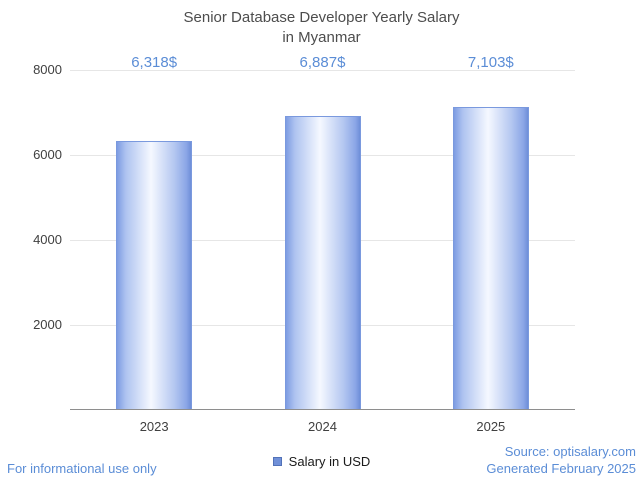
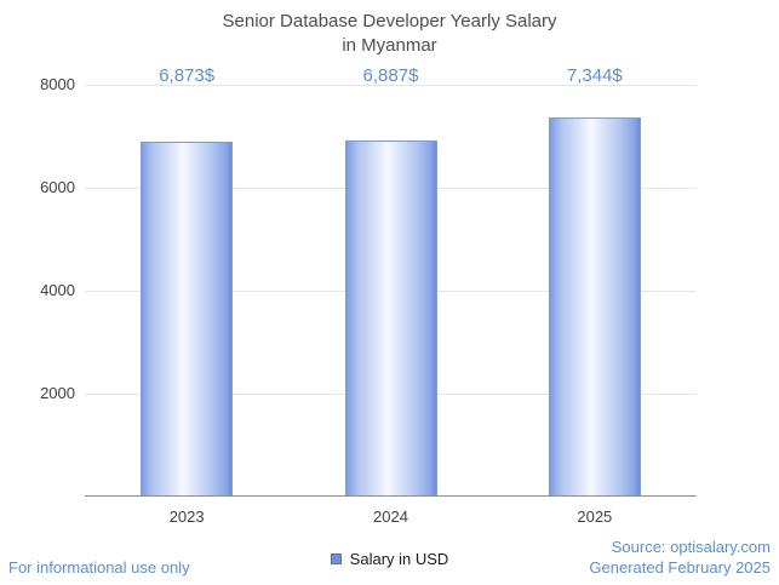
2023: 6,318 -> 6,873
2025: 7,103 -> 7,344
